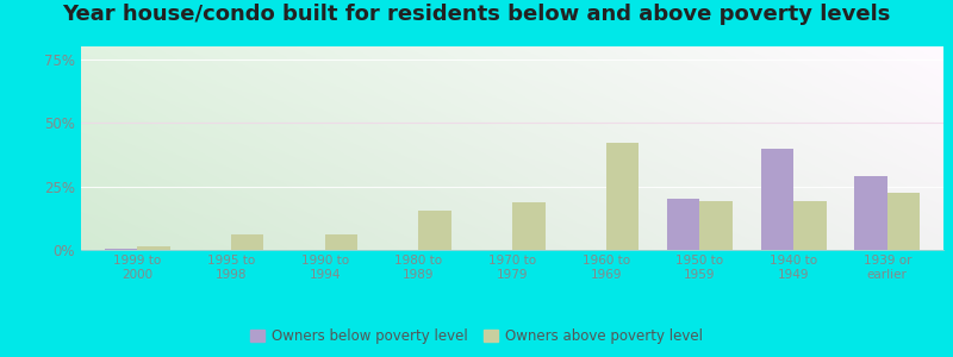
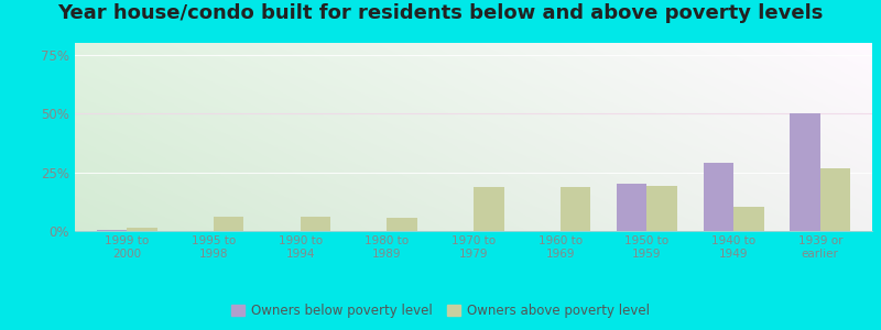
Owners above poverty level/1980 to 1989: 15.5% -> 5.5%
Owners above poverty level/1960 to 1969: 42.0% -> 18.5%
Owners below poverty level/1940 to 1949: 40.0% -> 29.0%
Owners above poverty level/1940 to 1949: 19.0% -> 10.5%
Owners below poverty level/1939 or earlier: 29.0% -> 50.0%
Owners above poverty level/1939 or earlier: 22.5% -> 26.5%
